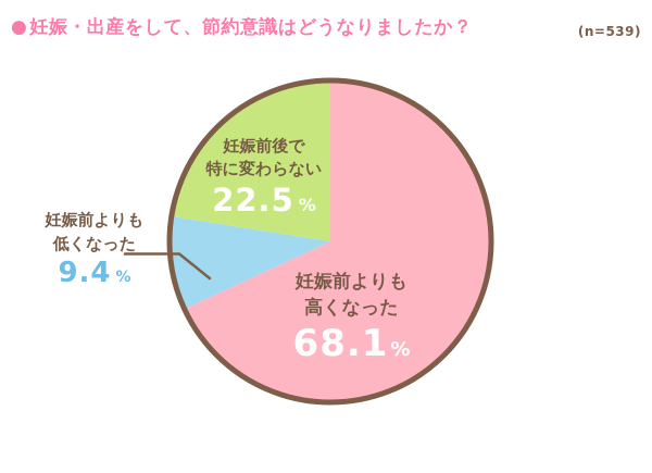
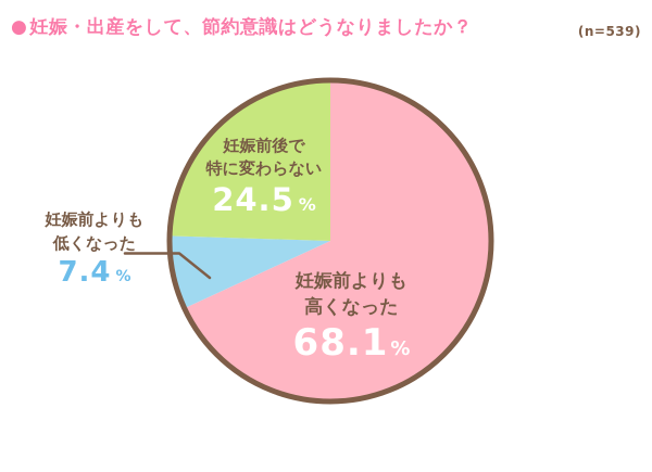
妊娠前よりも低くなった: 9.4 -> 7.4
妊娠前後で特に変わらない: 22.5 -> 24.5
